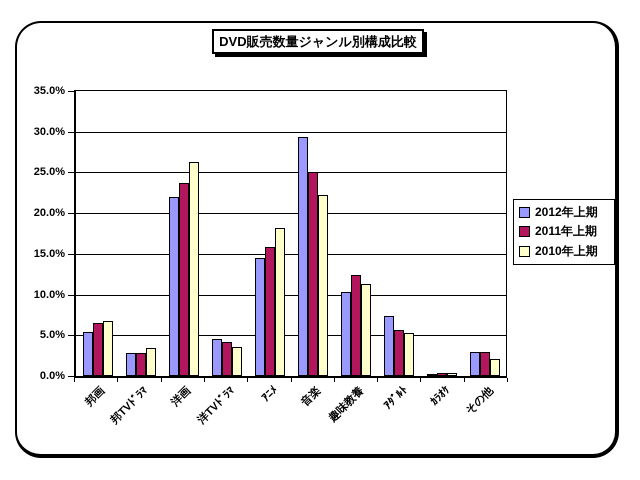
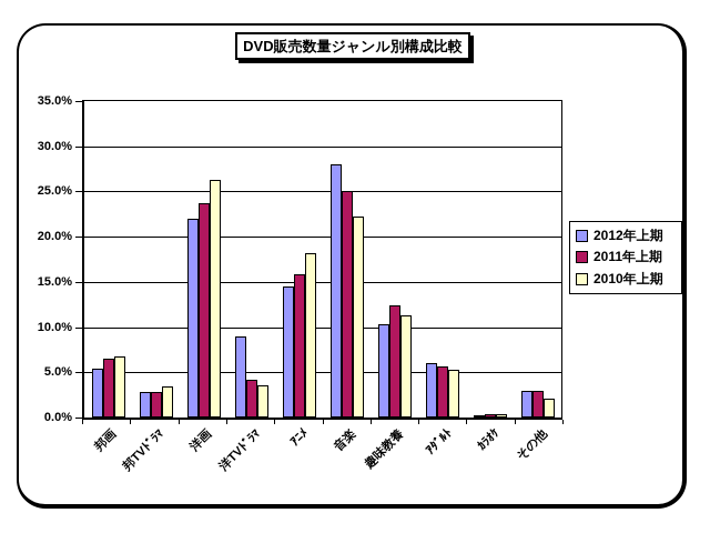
2012年上期/洋TVﾄﾞﾗﾏ: 4% -> 9%
2012年上期/音楽: 29% -> 28%
2012年上期/ｱﾀﾞﾙﾄ: 7% -> 6%
